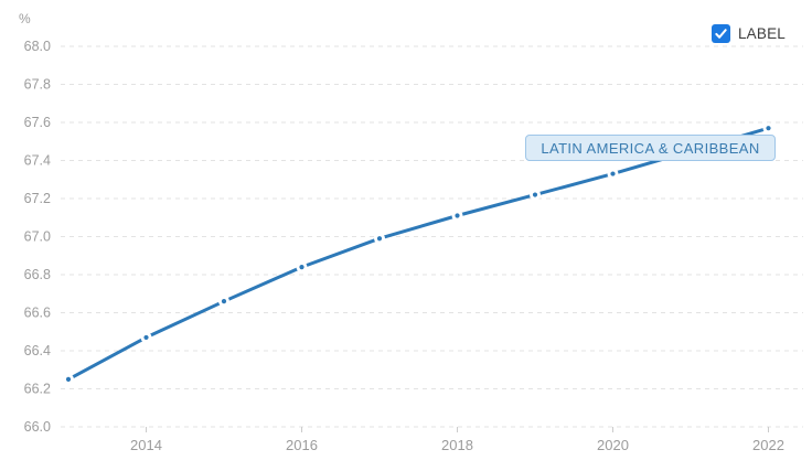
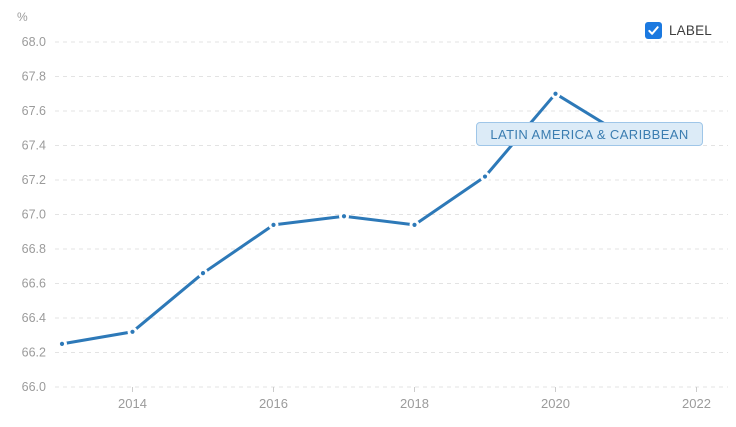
2014: 66.47 -> 66.32
2016: 66.84 -> 66.94
2018: 67.11 -> 66.94
2020: 67.33 -> 67.70
2022: 67.57 -> 67.48
